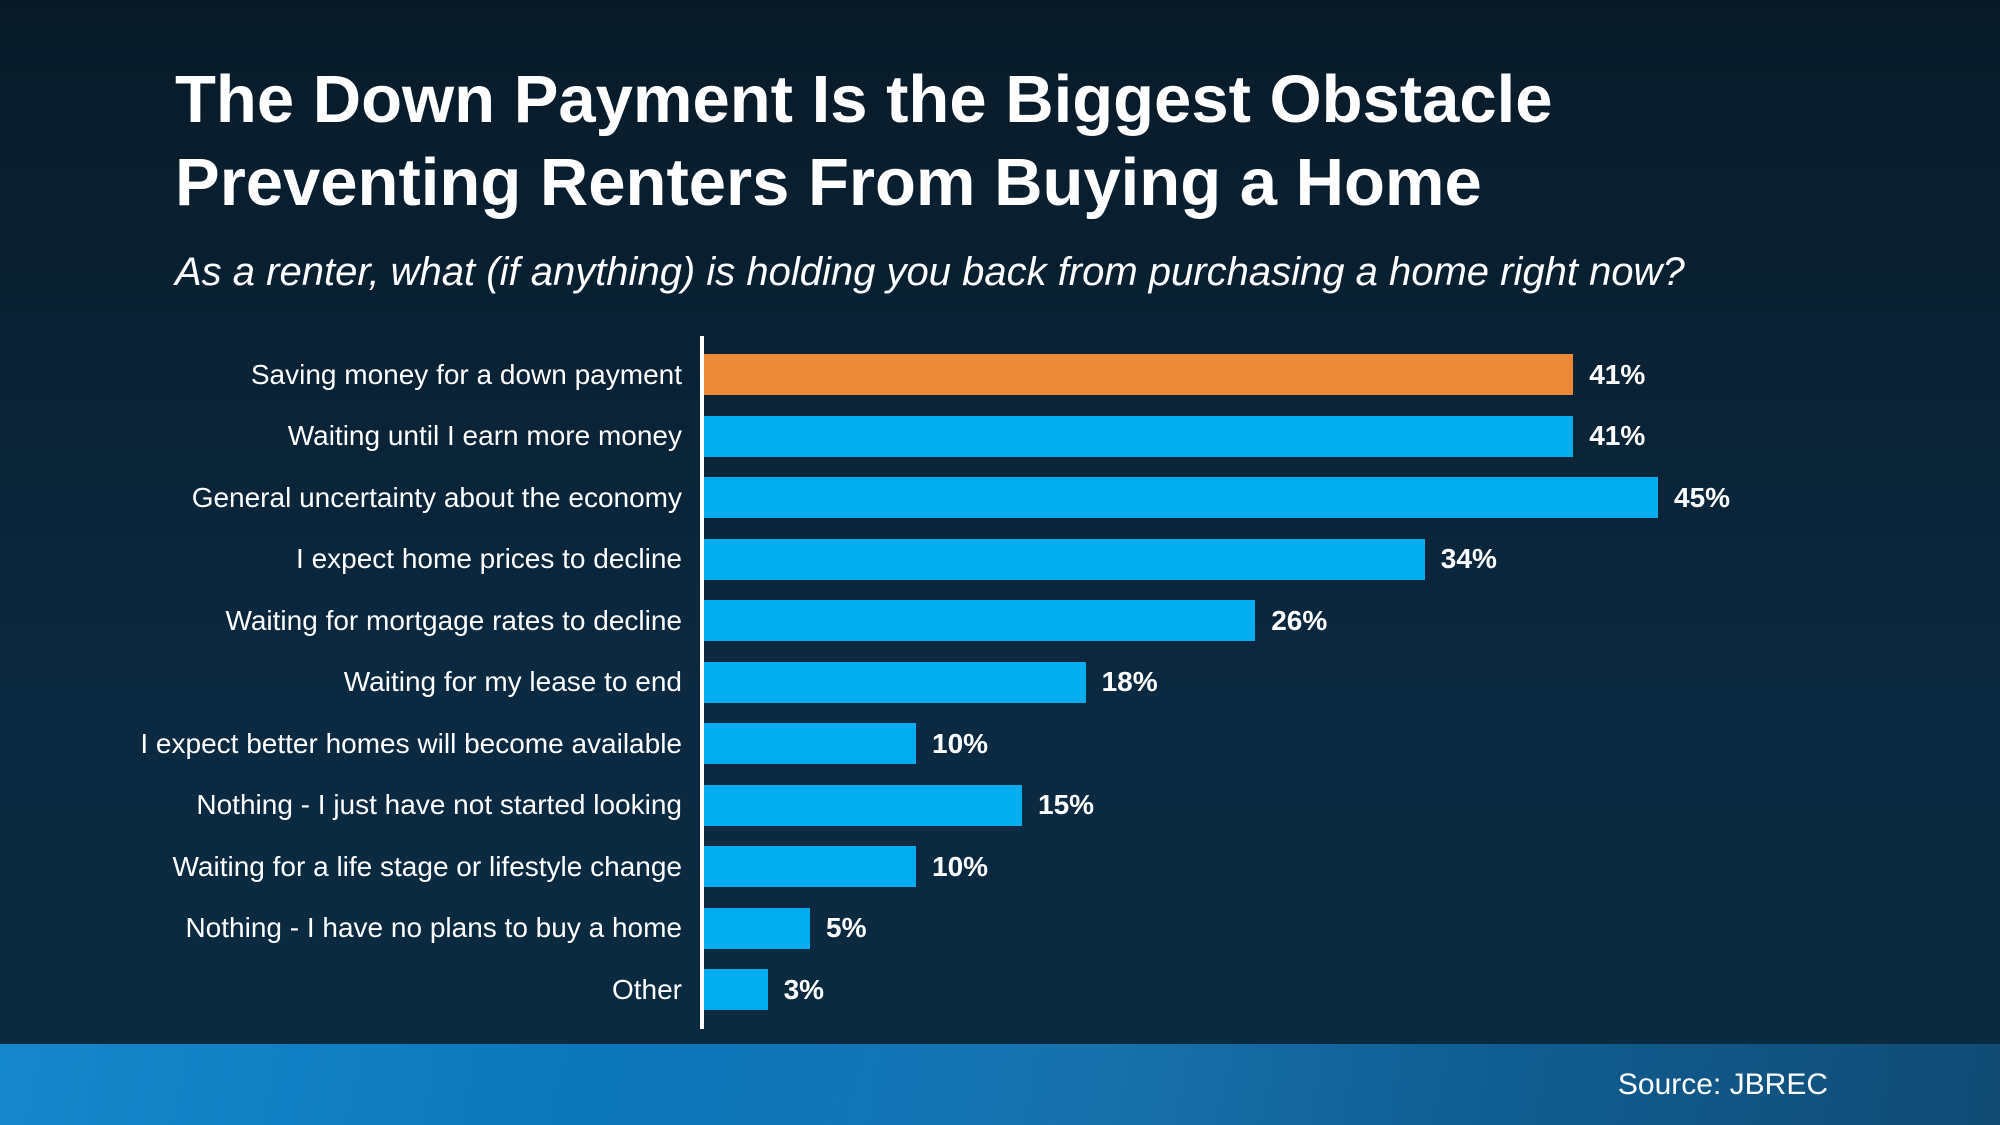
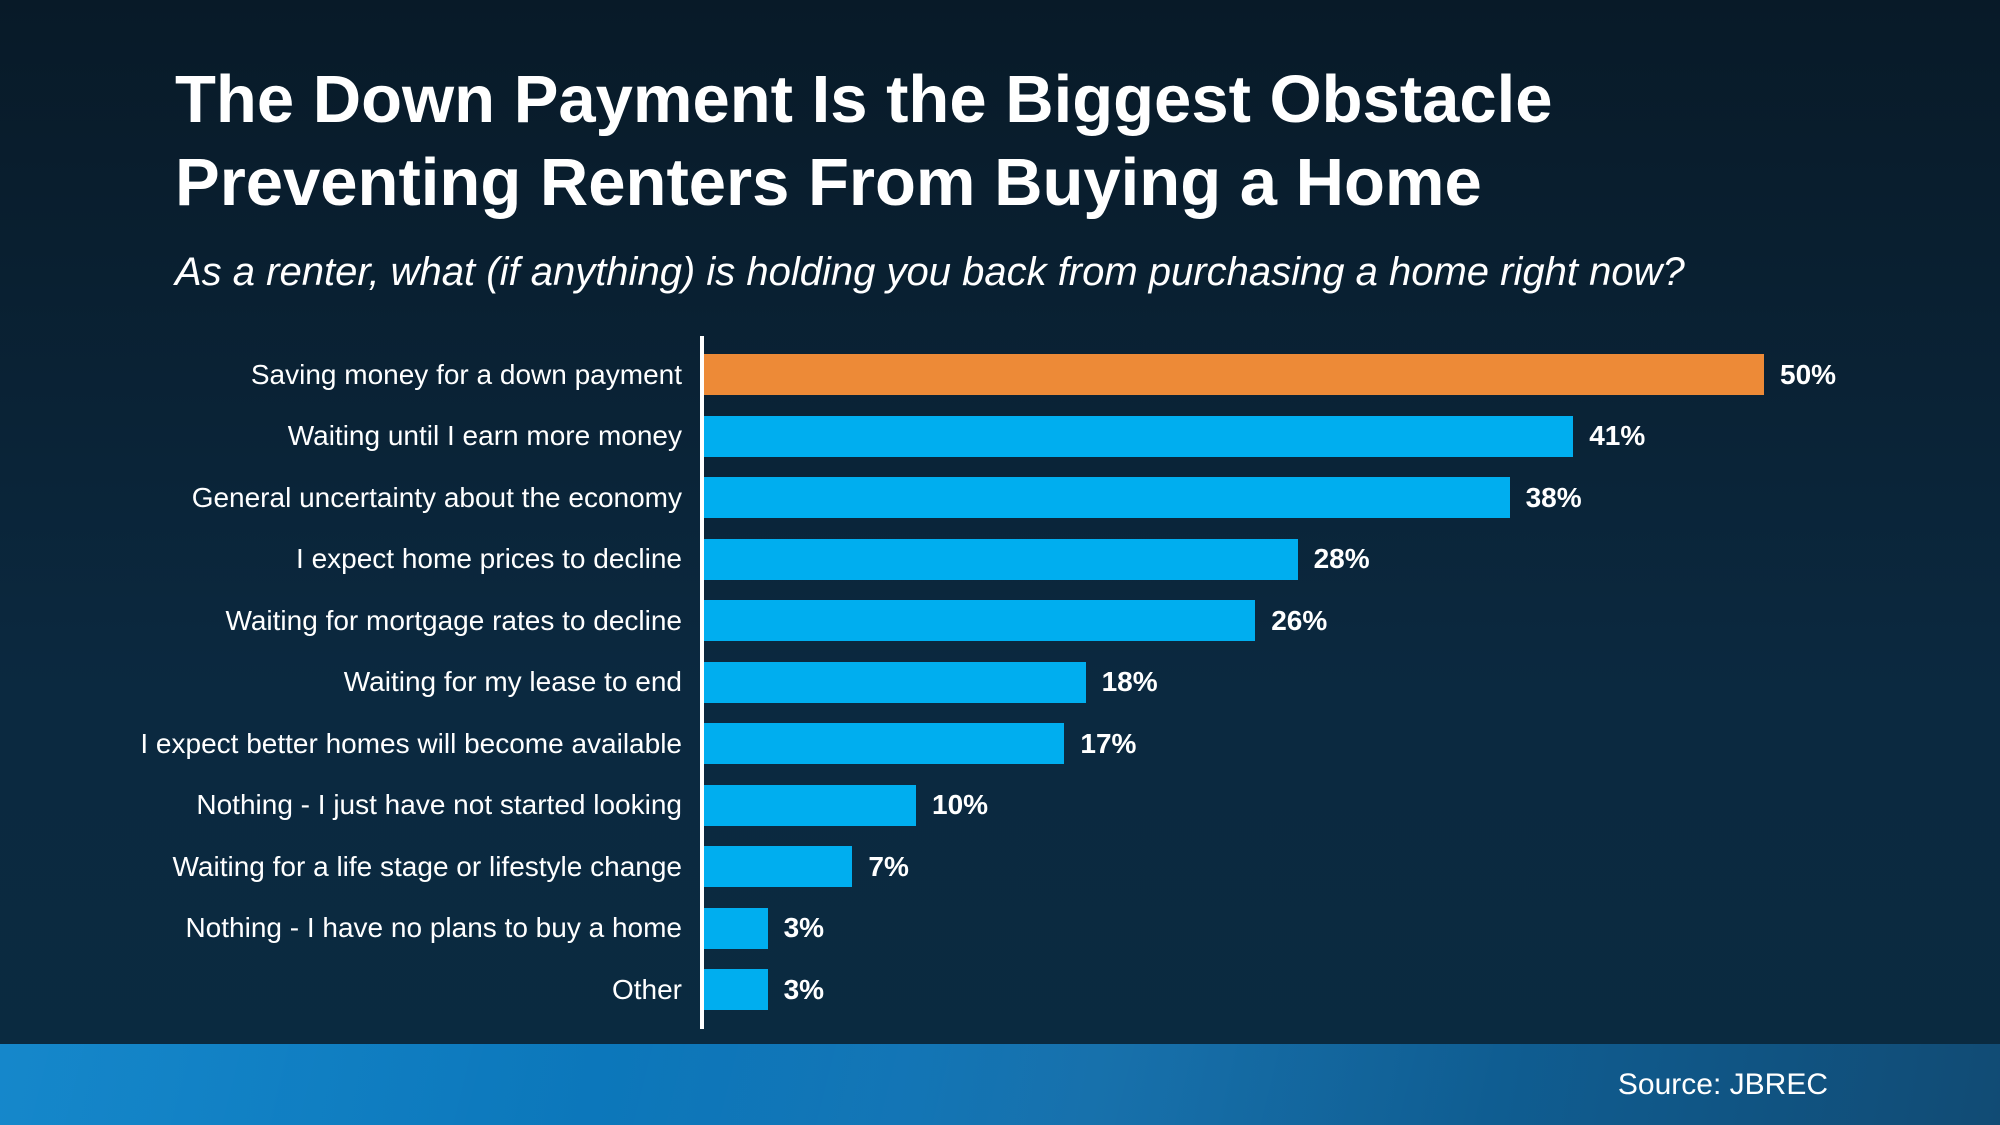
Saving money for a down payment: 41% -> 50%
General uncertainty about the economy: 45% -> 38%
I expect home prices to decline: 34% -> 28%
I expect better homes will become available: 10% -> 17%
Nothing - I just have not started looking: 15% -> 10%
Waiting for a life stage or lifestyle change: 10% -> 7%
Nothing - I have no plans to buy a home: 5% -> 3%
